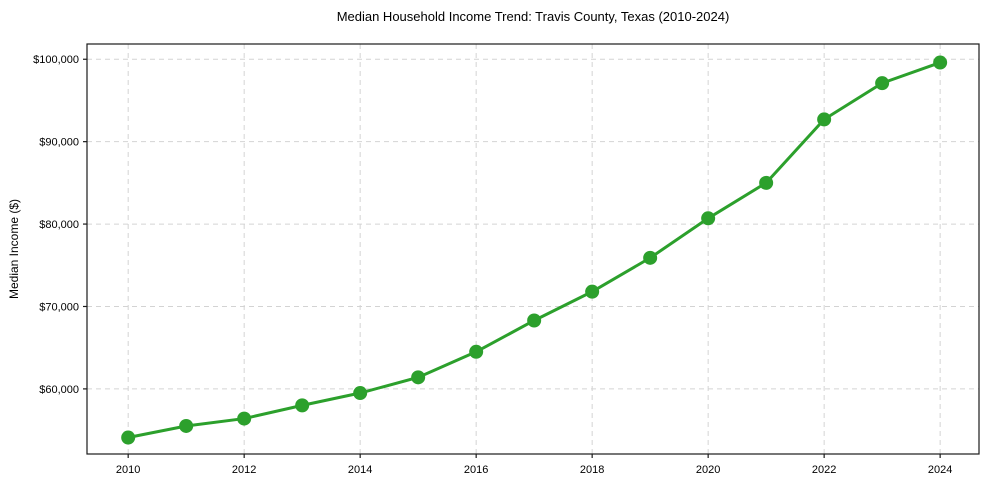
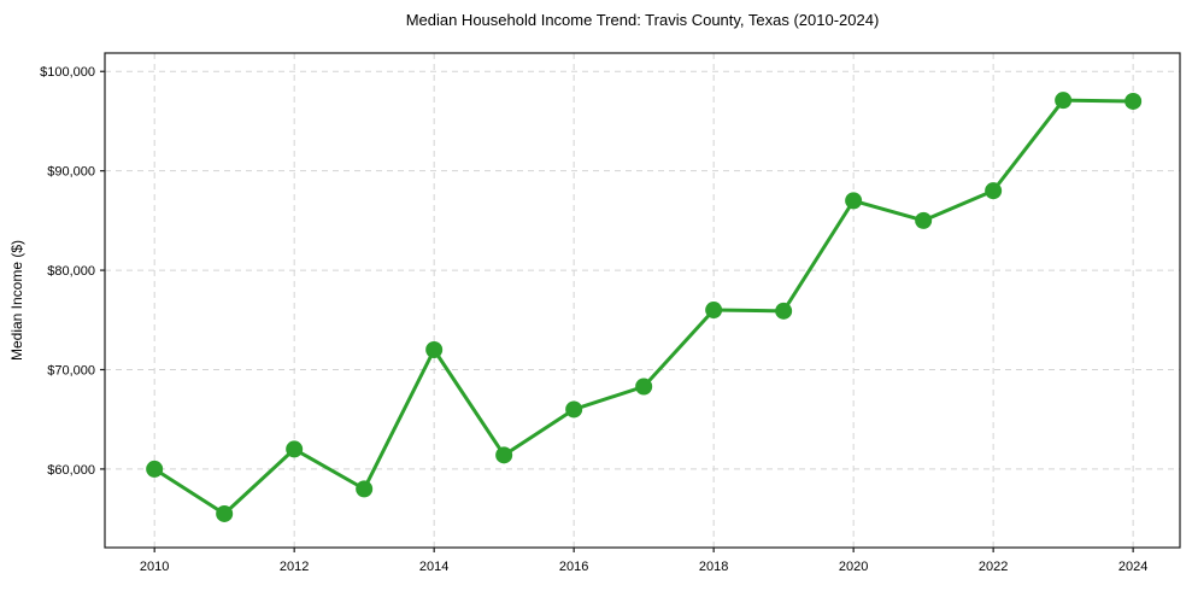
2010: $54000 -> $60000
2012: $56000 -> $62000
2014: $60000 -> $72000
2016: $64000 -> $66000
2018: $72000 -> $76000
2020: $81000 -> $87000
2022: $93000 -> $88000
2024: $100000 -> $97000
